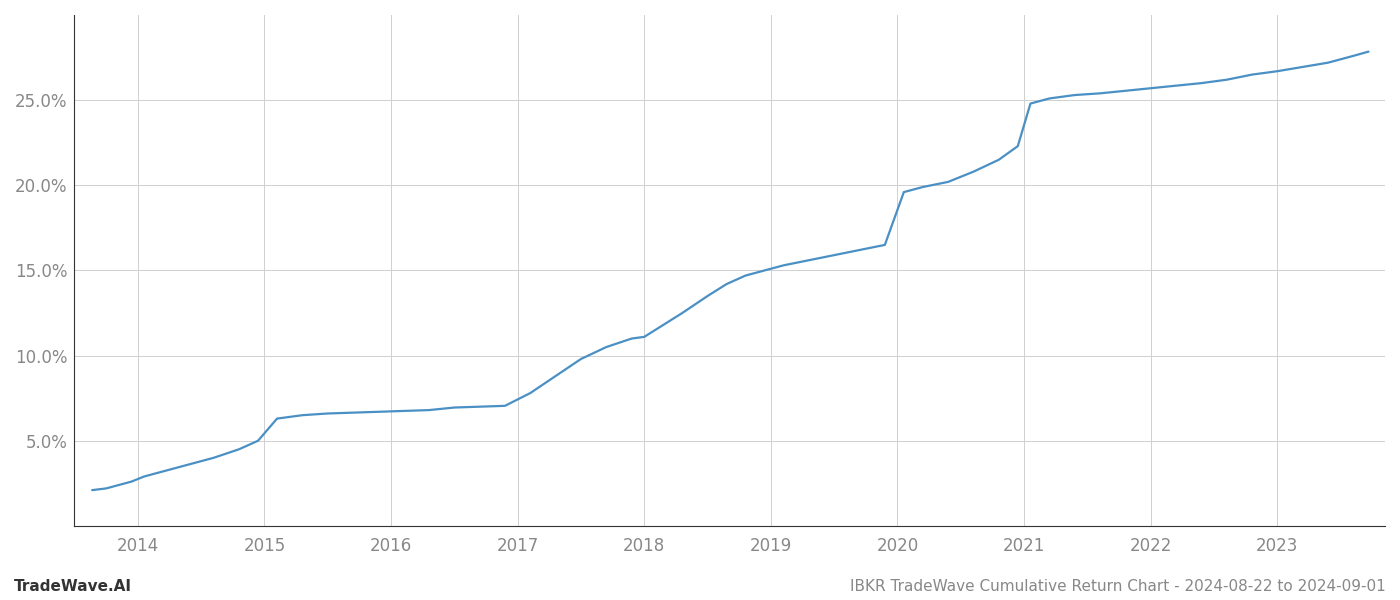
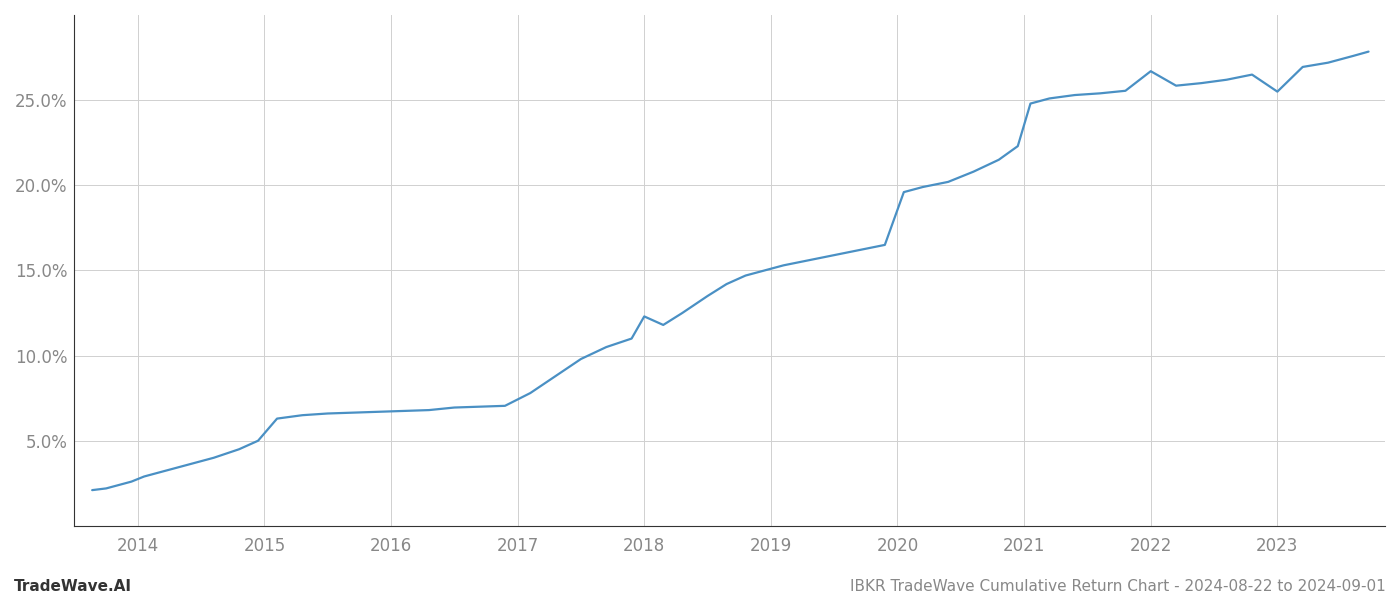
2018: 11.1% -> 12.3%
2022: 25.7% -> 26.7%
2023: 26.7% -> 25.5%
